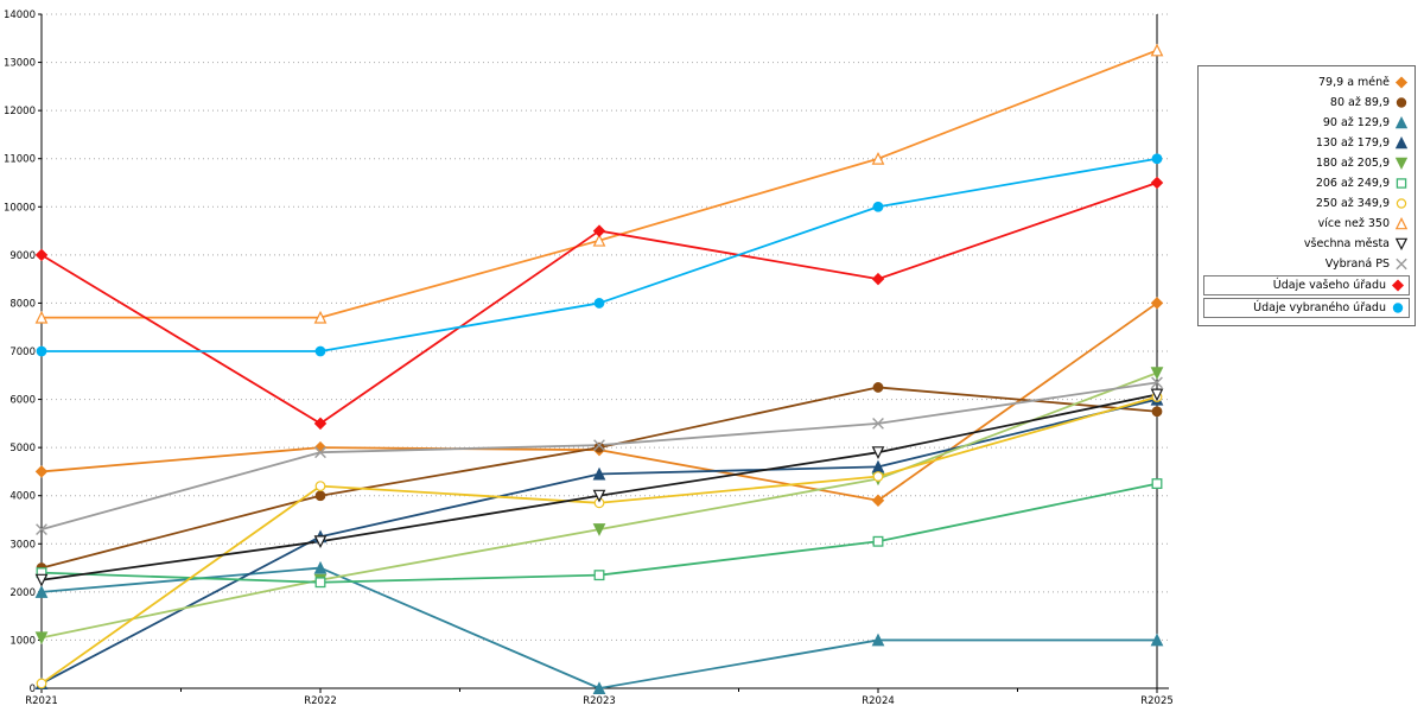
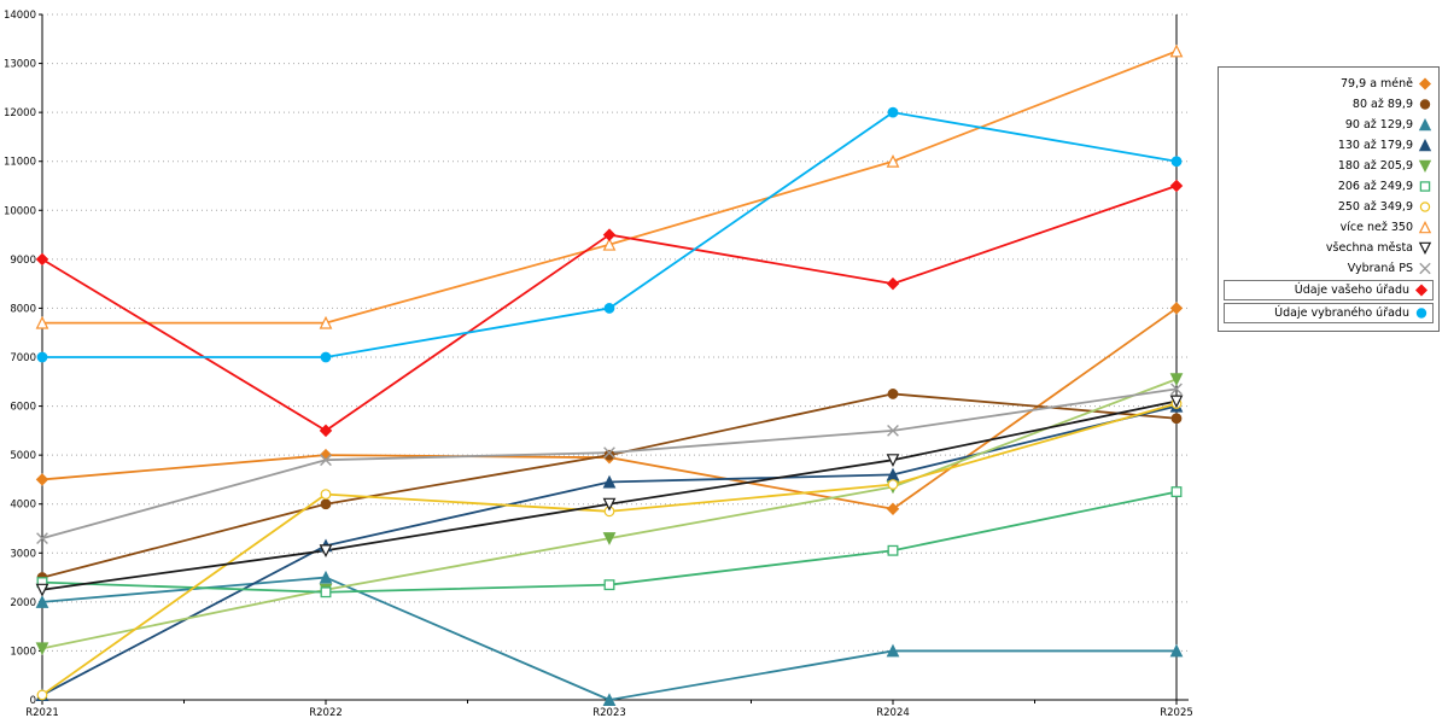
Údaje vybraného úřadu/R2024: 10000 -> 12000
